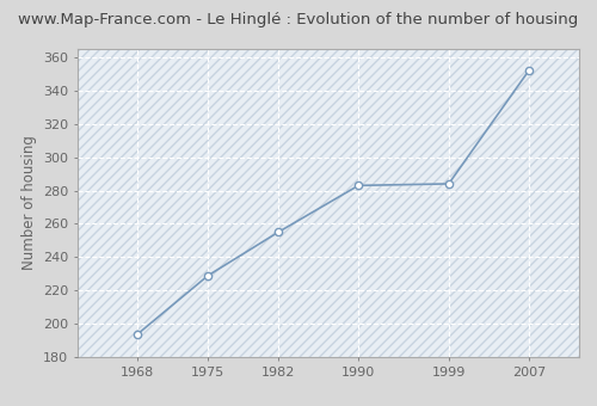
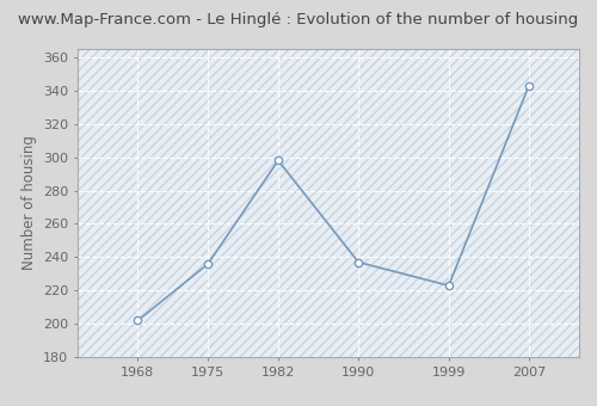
1968: 194 -> 202
1975: 229 -> 236
1982: 255 -> 298
1990: 283 -> 237
1999: 284 -> 223
2007: 352 -> 343
